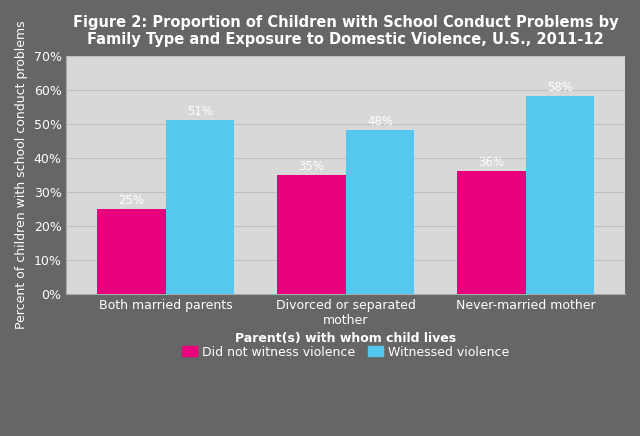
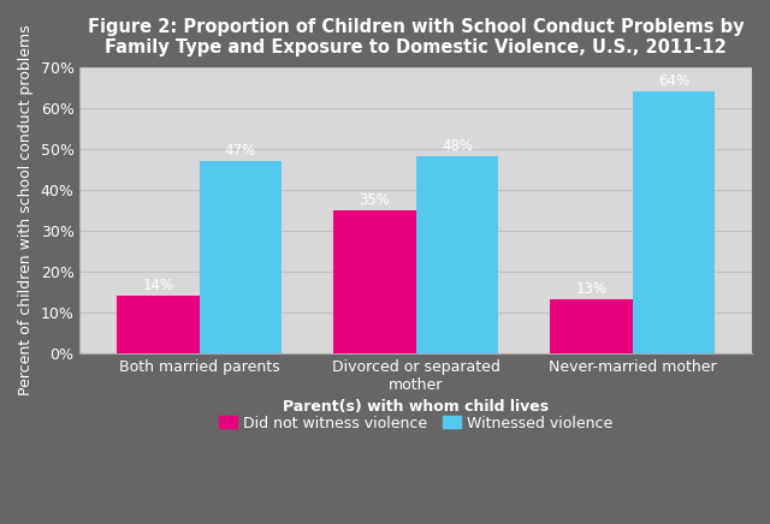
Did not witness violence/Both married parents: 25% -> 14%
Witnessed violence/Both married parents: 51% -> 47%
Did not witness violence/Never-married mother: 36% -> 13%
Witnessed violence/Never-married mother: 58% -> 64%
